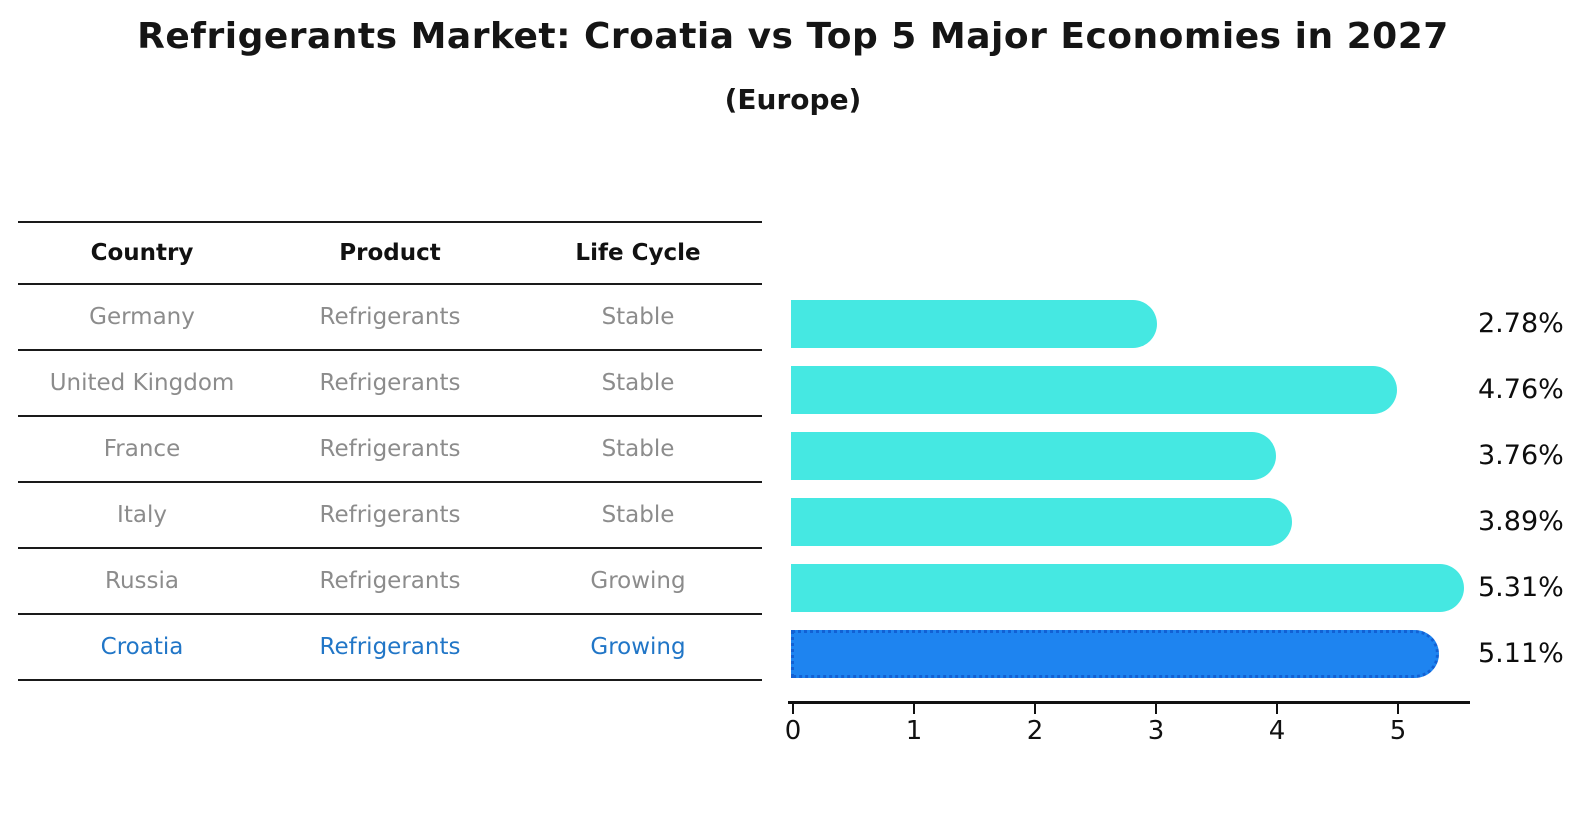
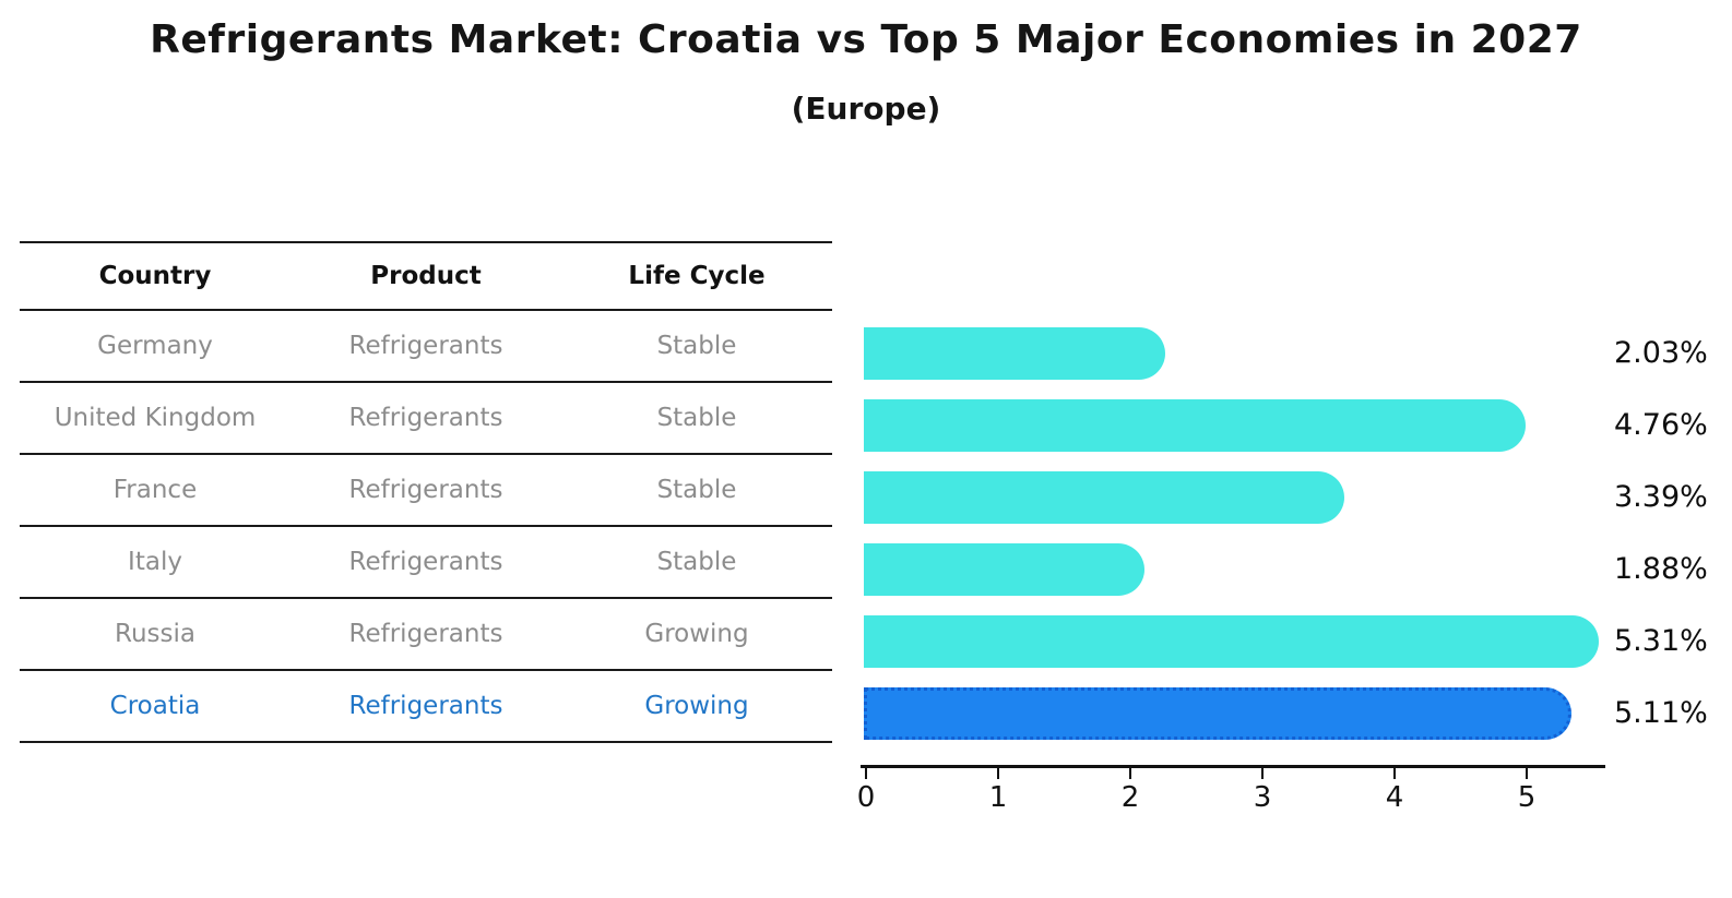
Germany: 2.78% -> 2.03%
France: 3.76% -> 3.39%
Italy: 3.89% -> 1.88%
